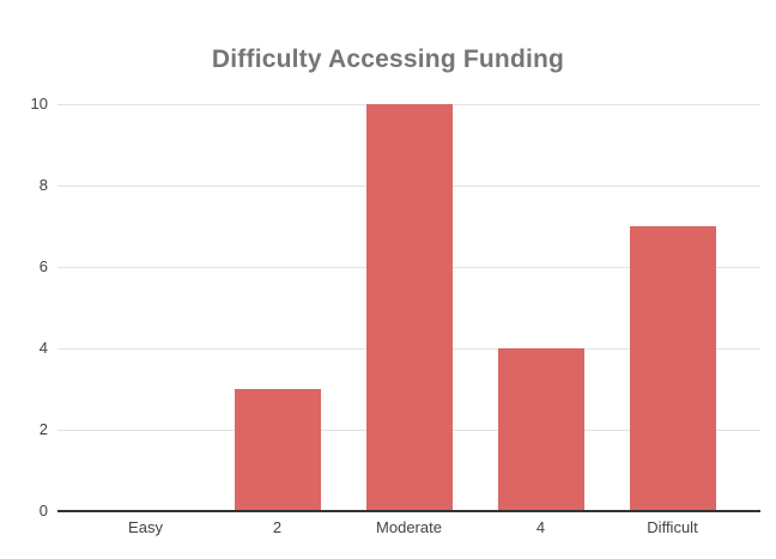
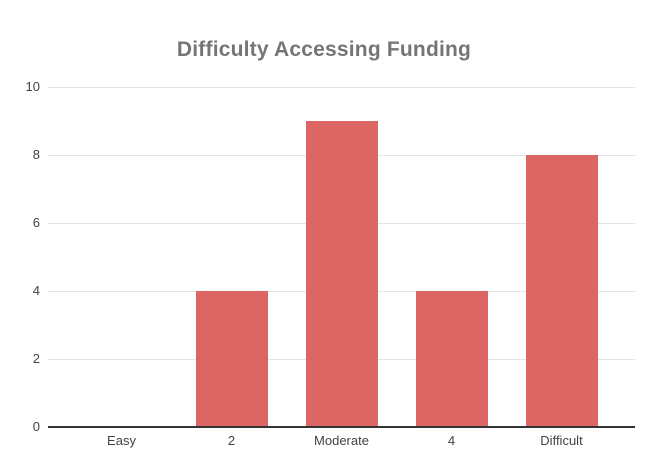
2: 3 -> 4
Moderate: 10 -> 9
Difficult: 7 -> 8
